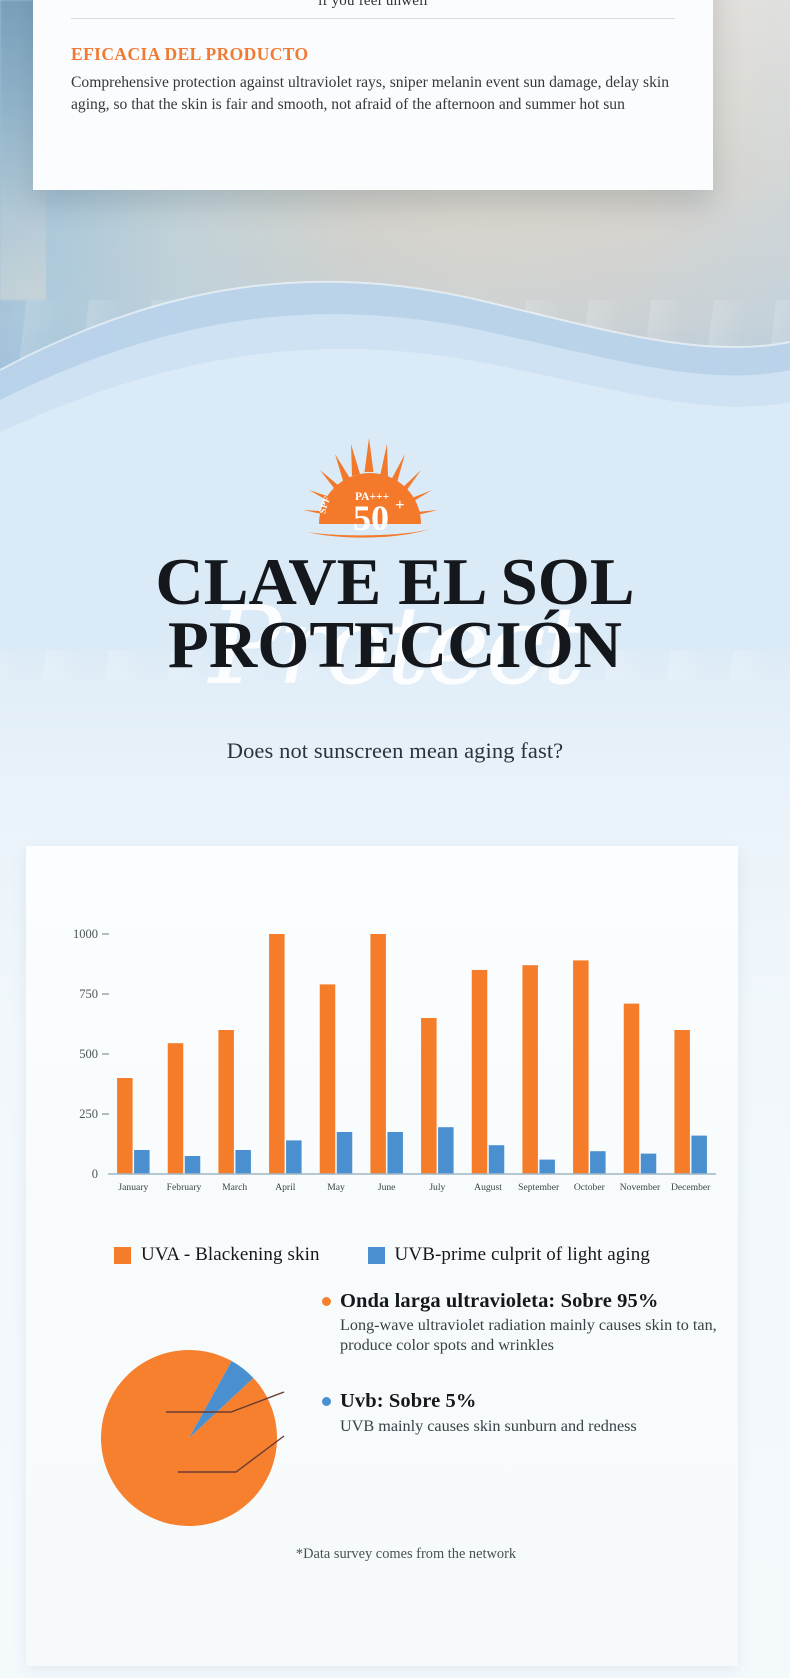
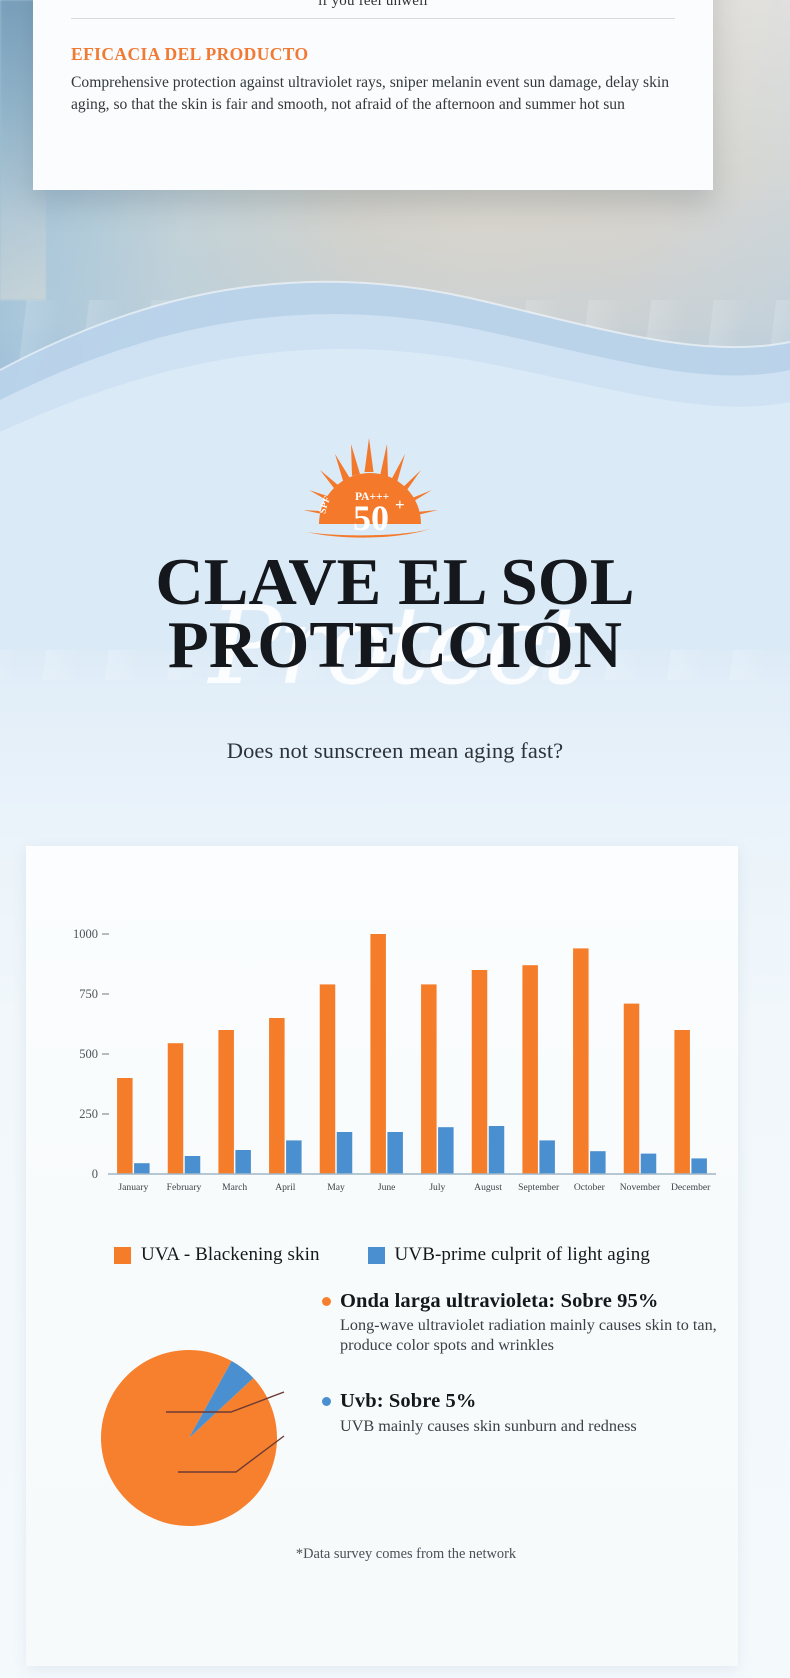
UVB-prime culprit of light aging/January: 100 -> 40
UVA - Blackening skin/April: 1000 -> 650
UVA - Blackening skin/July: 650 -> 790
UVB-prime culprit of light aging/August: 120 -> 200
UVB-prime culprit of light aging/September: 60 -> 140
UVA - Blackening skin/October: 890 -> 940
UVB-prime culprit of light aging/December: 160 -> 60
